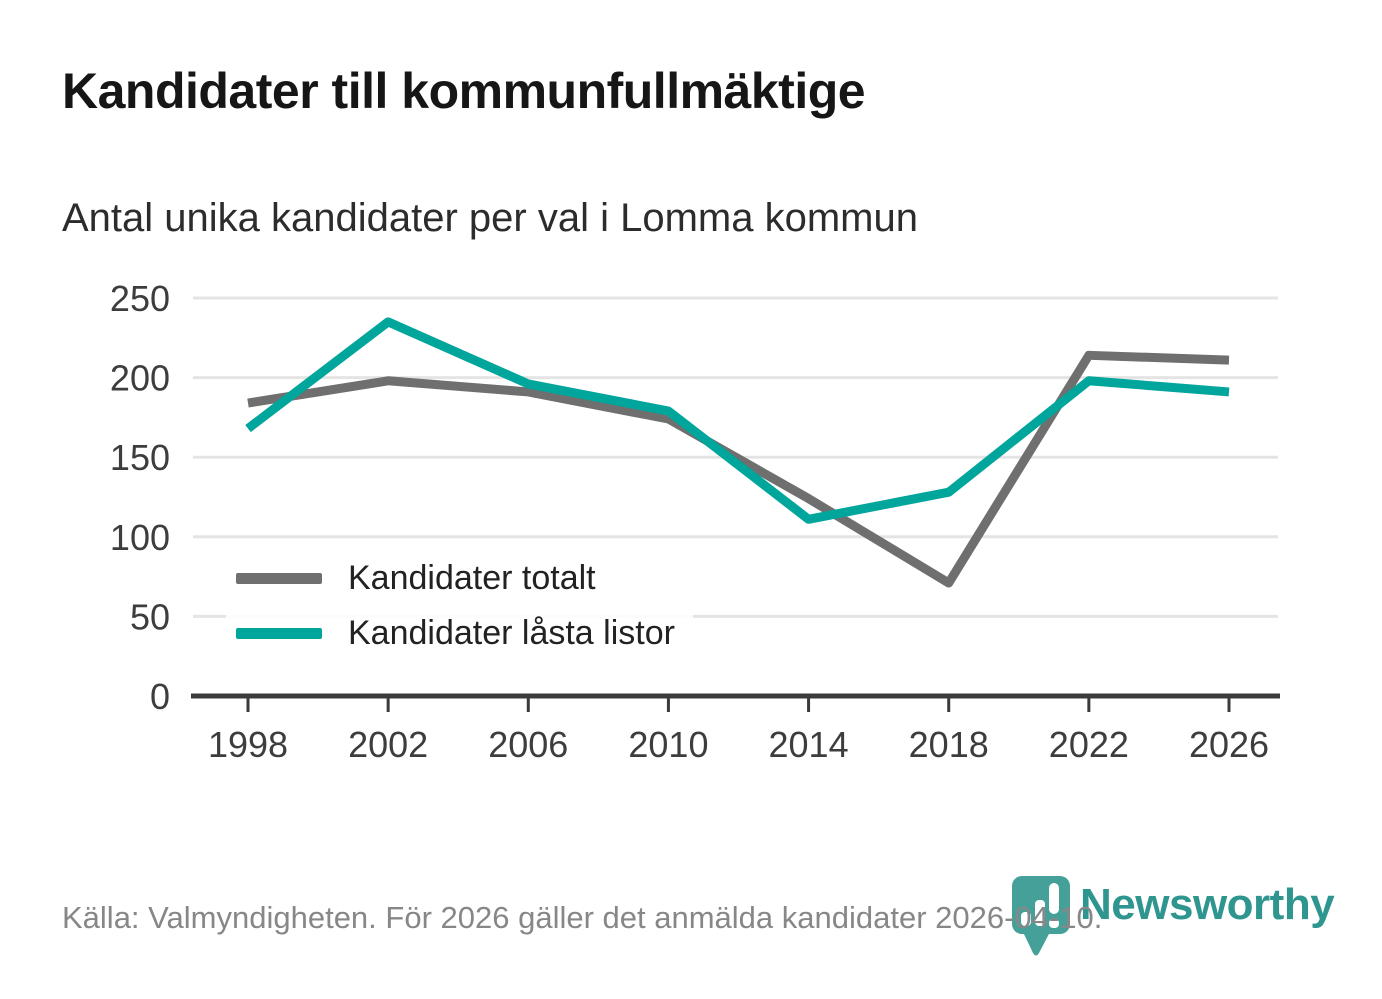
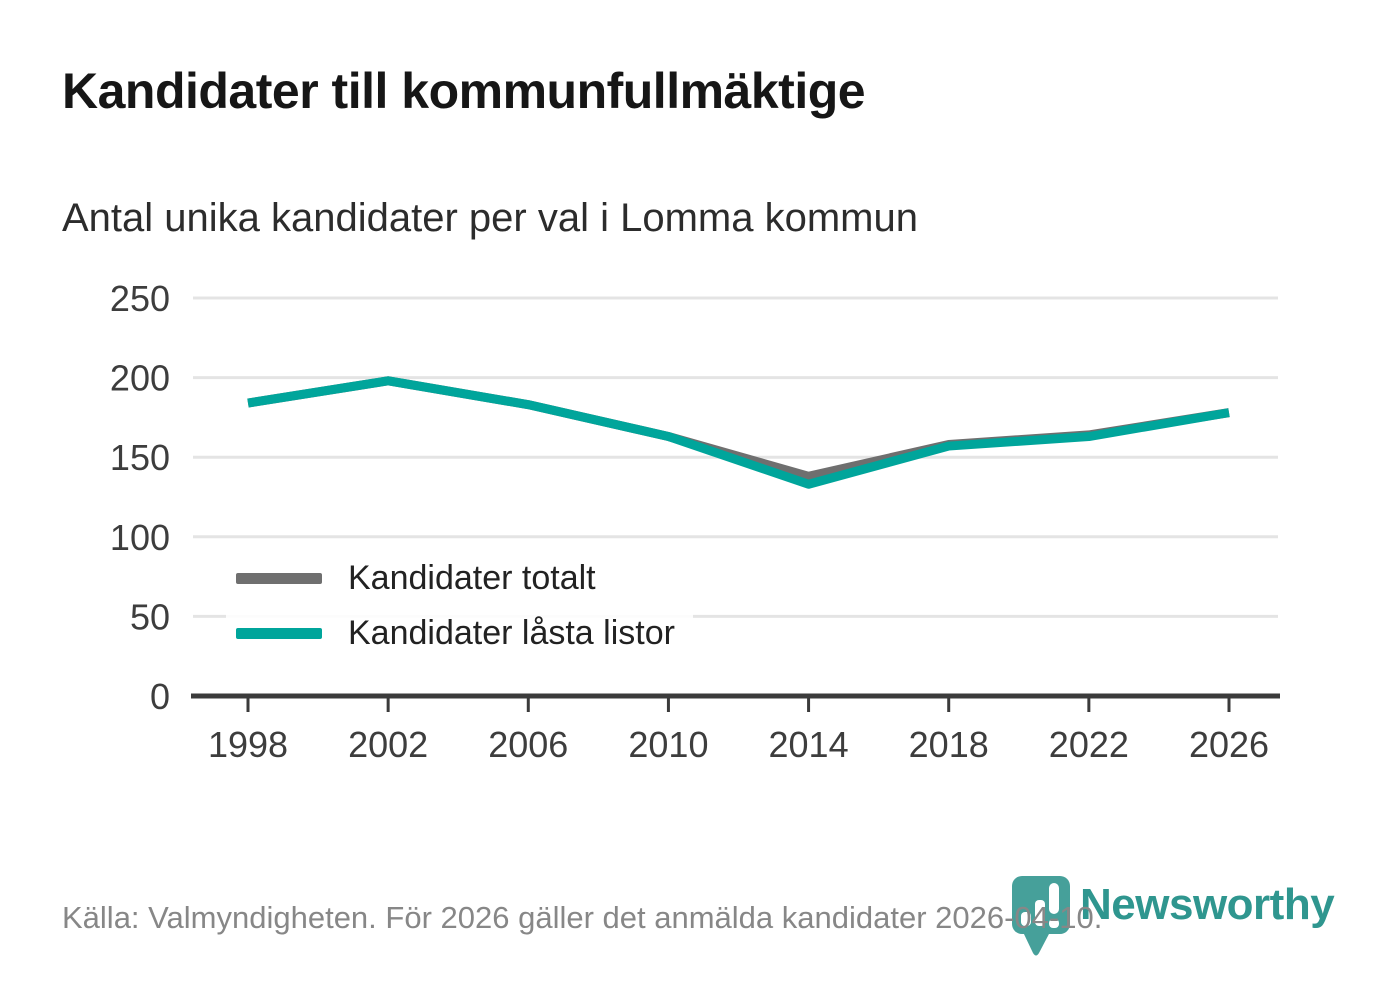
Kandidater låsta listor/1998: 168 -> 184
Kandidater låsta listor/2002: 235 -> 198
Kandidater totalt/2006: 191 -> 183
Kandidater låsta listor/2006: 196 -> 183
Kandidater totalt/2010: 174 -> 163
Kandidater låsta listor/2010: 179 -> 163
Kandidater totalt/2014: 124 -> 138
Kandidater låsta listor/2014: 111 -> 133
Kandidater totalt/2018: 71 -> 158
Kandidater låsta listor/2018: 128 -> 157
Kandidater totalt/2022: 214 -> 164
Kandidater låsta listor/2022: 198 -> 163
Kandidater totalt/2026: 211 -> 178
Kandidater låsta listor/2026: 191 -> 178
